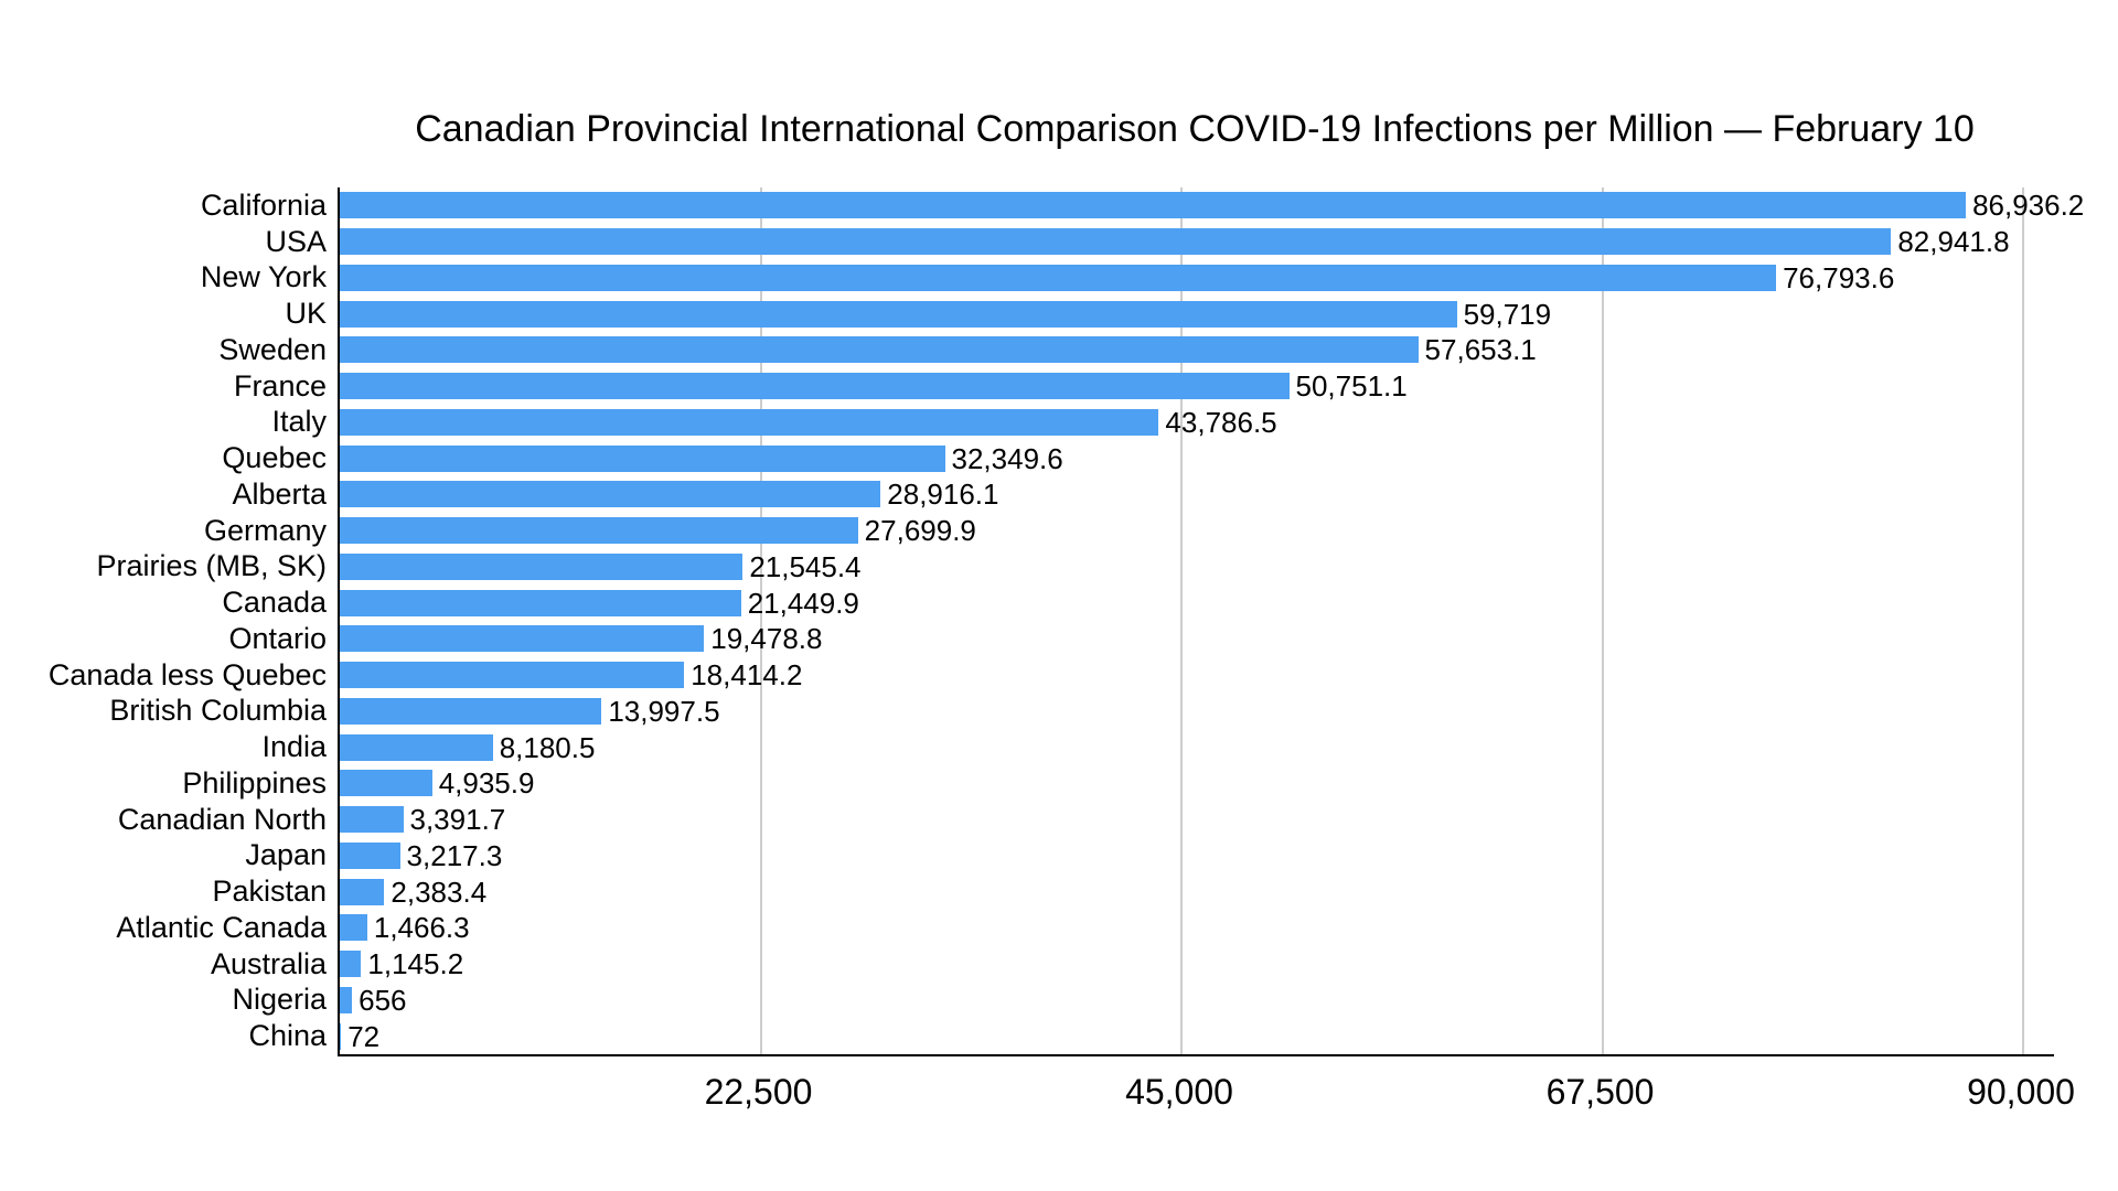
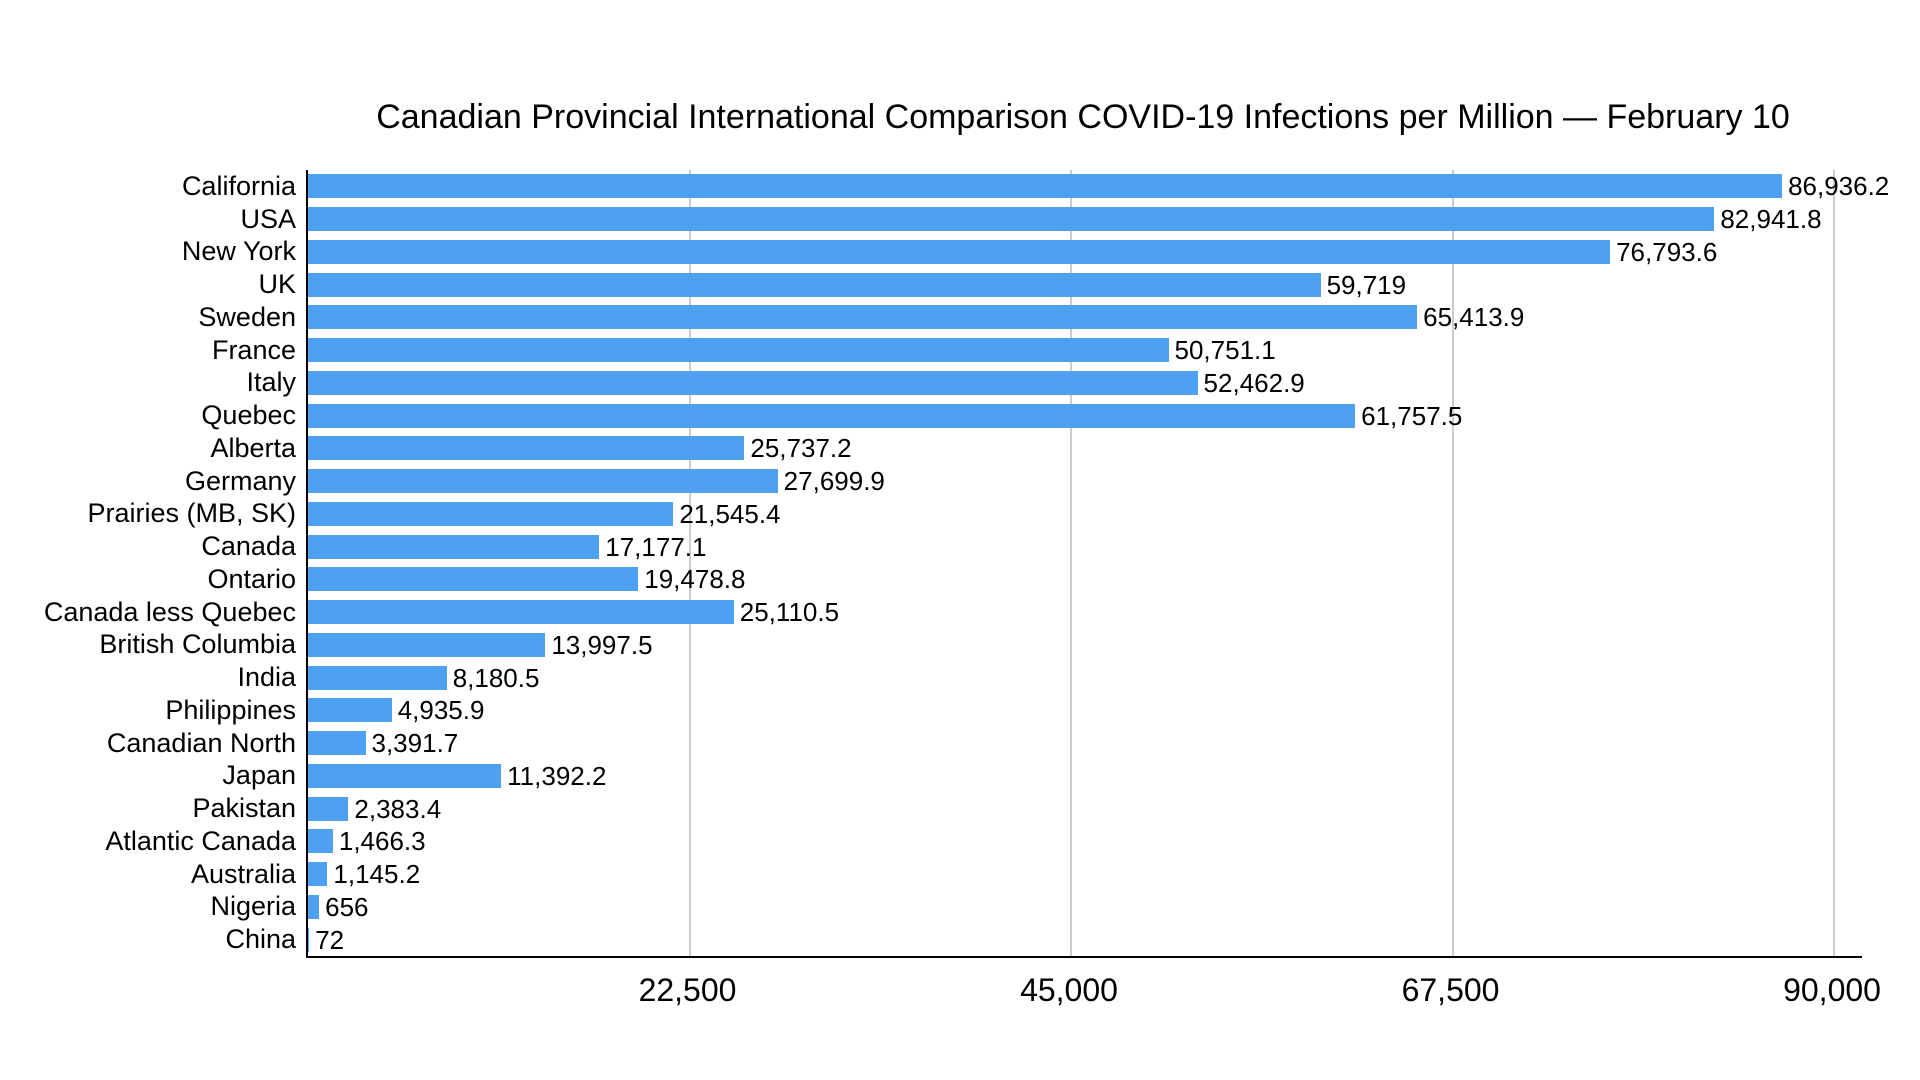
Sweden: 57,653.1 -> 65,413.9
Italy: 43,786.5 -> 52,462.9
Quebec: 32,349.6 -> 61,757.5
Alberta: 28,916.1 -> 25,737.2
Canada: 21,449.9 -> 17,177.1
Canada less Quebec: 18,414.2 -> 25,110.5
Japan: 3,217.3 -> 11,392.2
